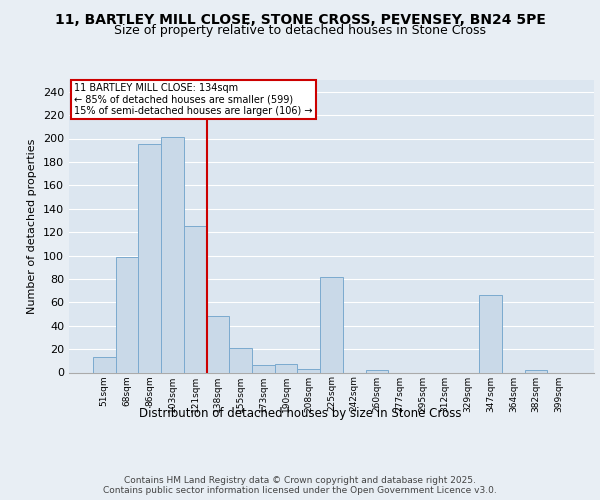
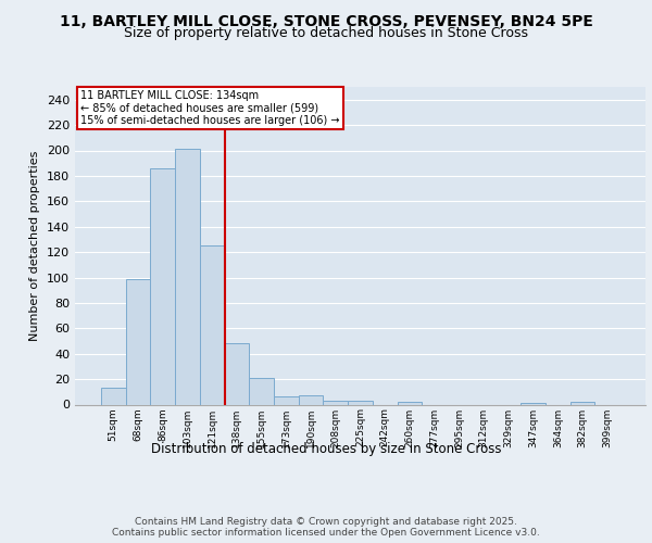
86sqm: 195 -> 186
225sqm: 82 -> 3
347sqm: 66 -> 1
